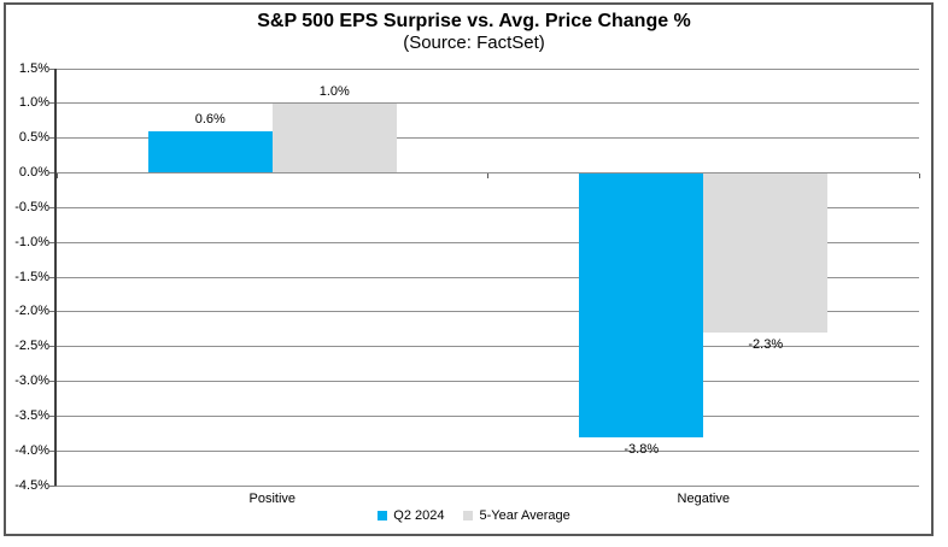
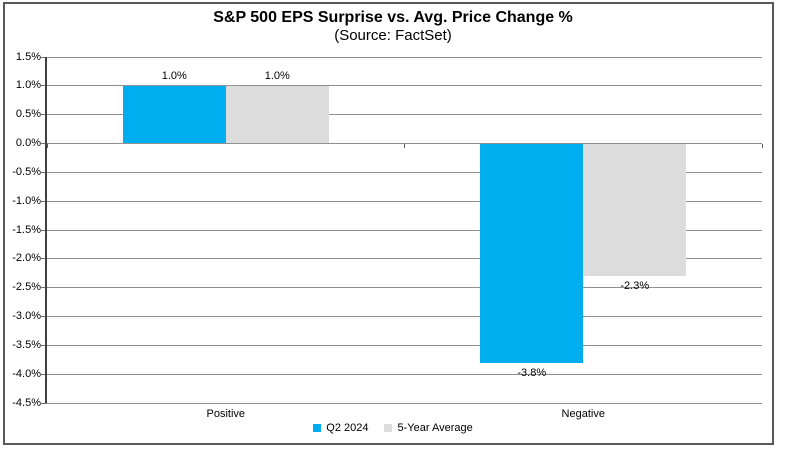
Q2 2024/Positive: 0.6% -> 1.0%
